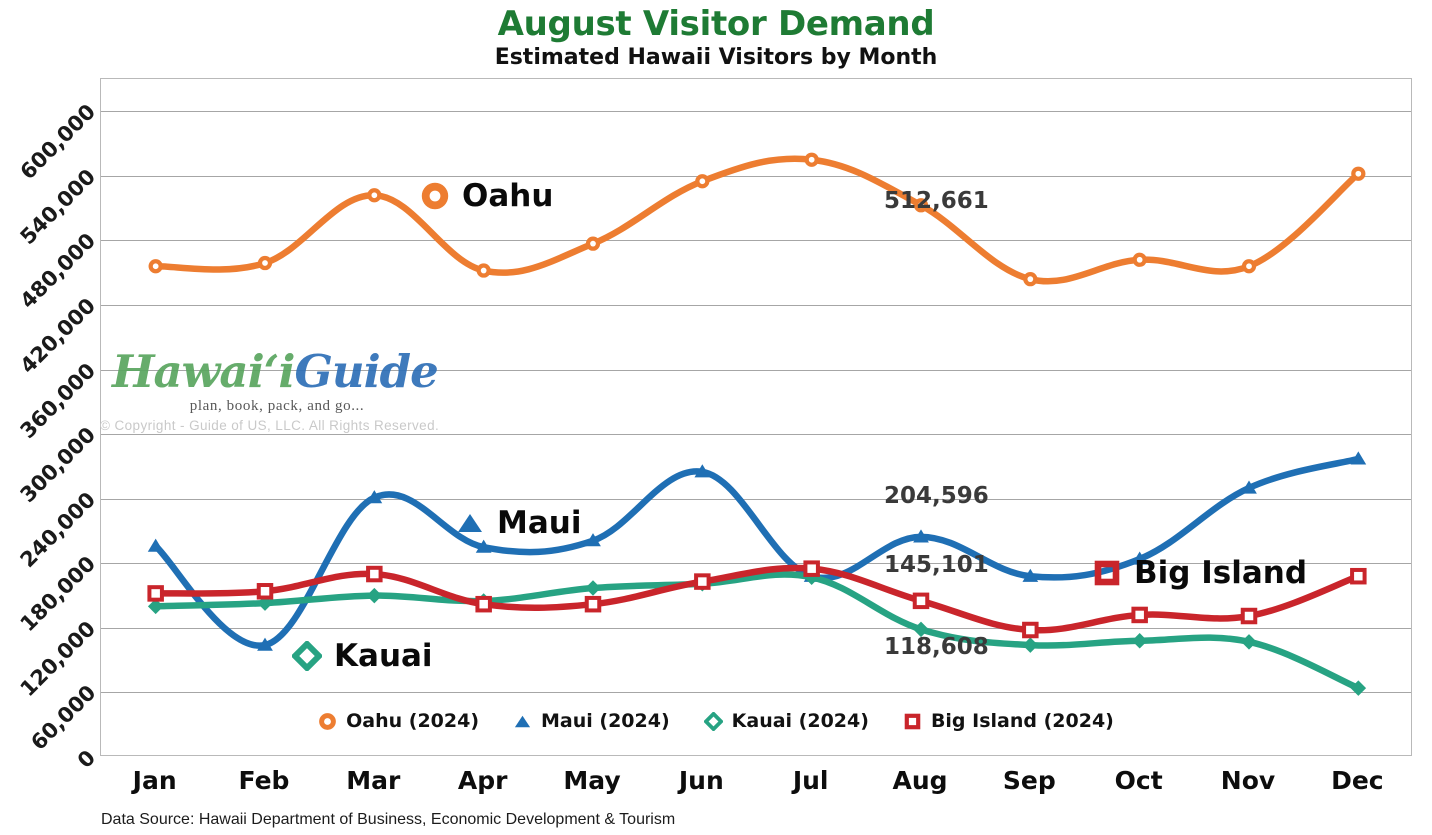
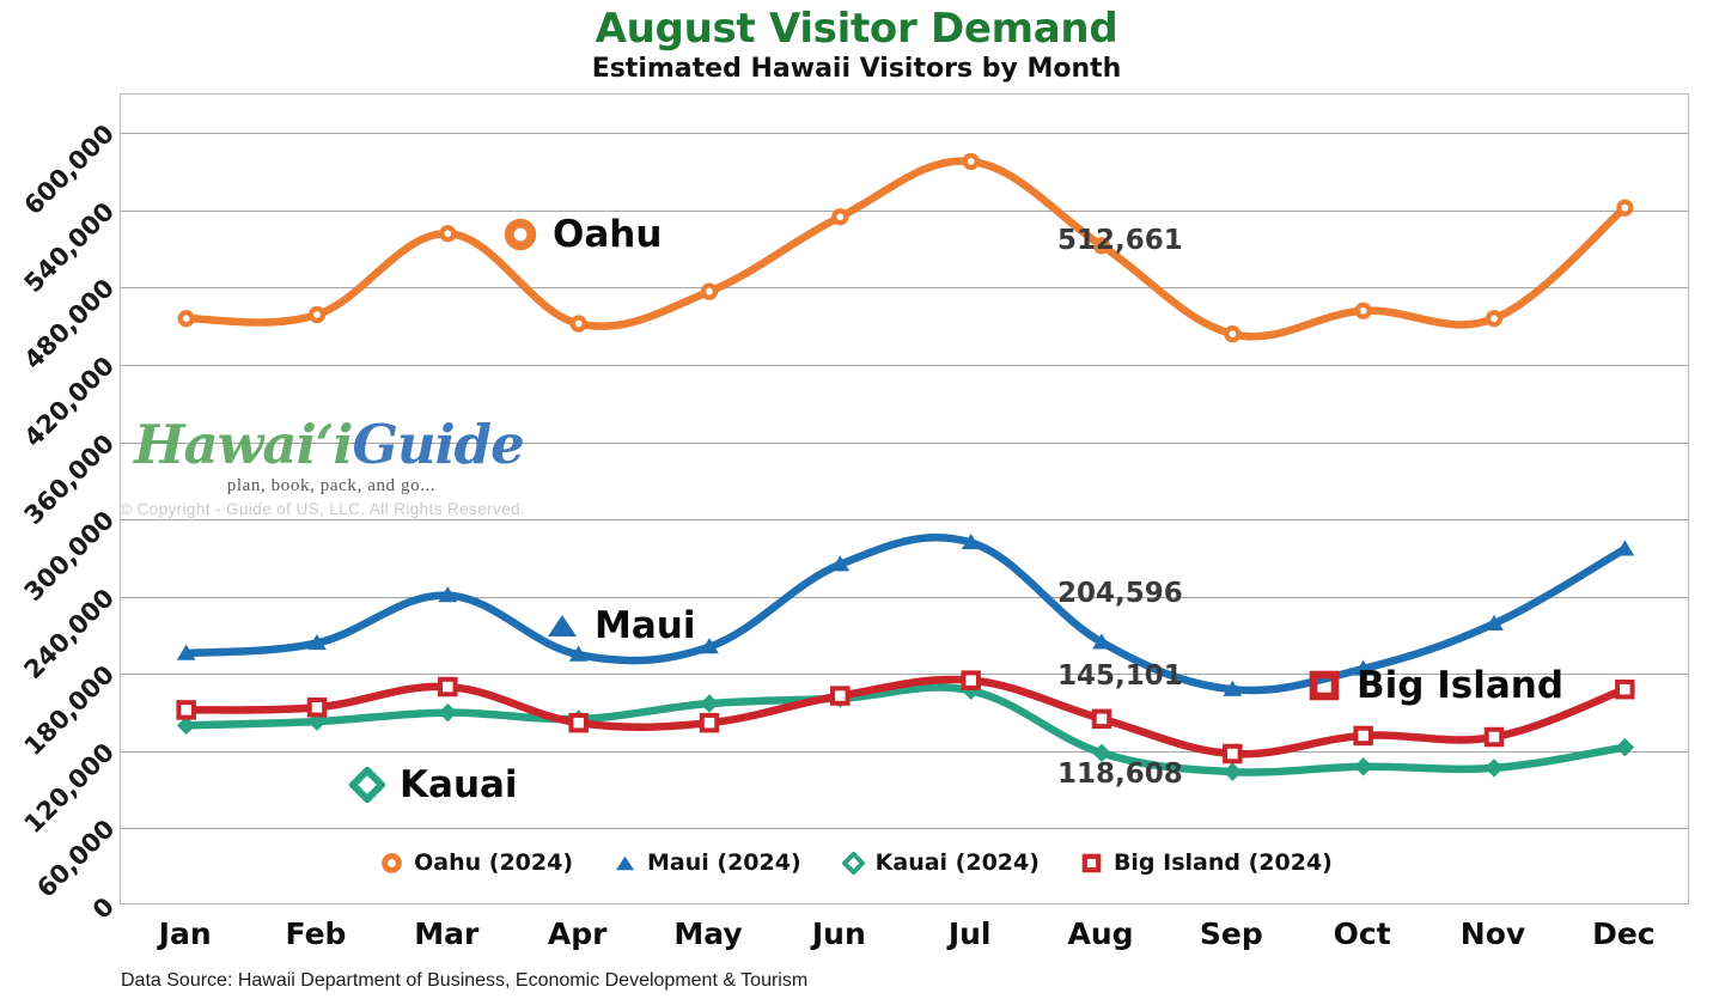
Maui (2024)/Feb: 104000 -> 204000
Oahu (2024)/Jul: 555000 -> 578000
Maui (2024)/Jul: 168000 -> 282000
Maui (2024)/Nov: 250000 -> 219000
Kauai (2024)/Dec: 64000 -> 123000
